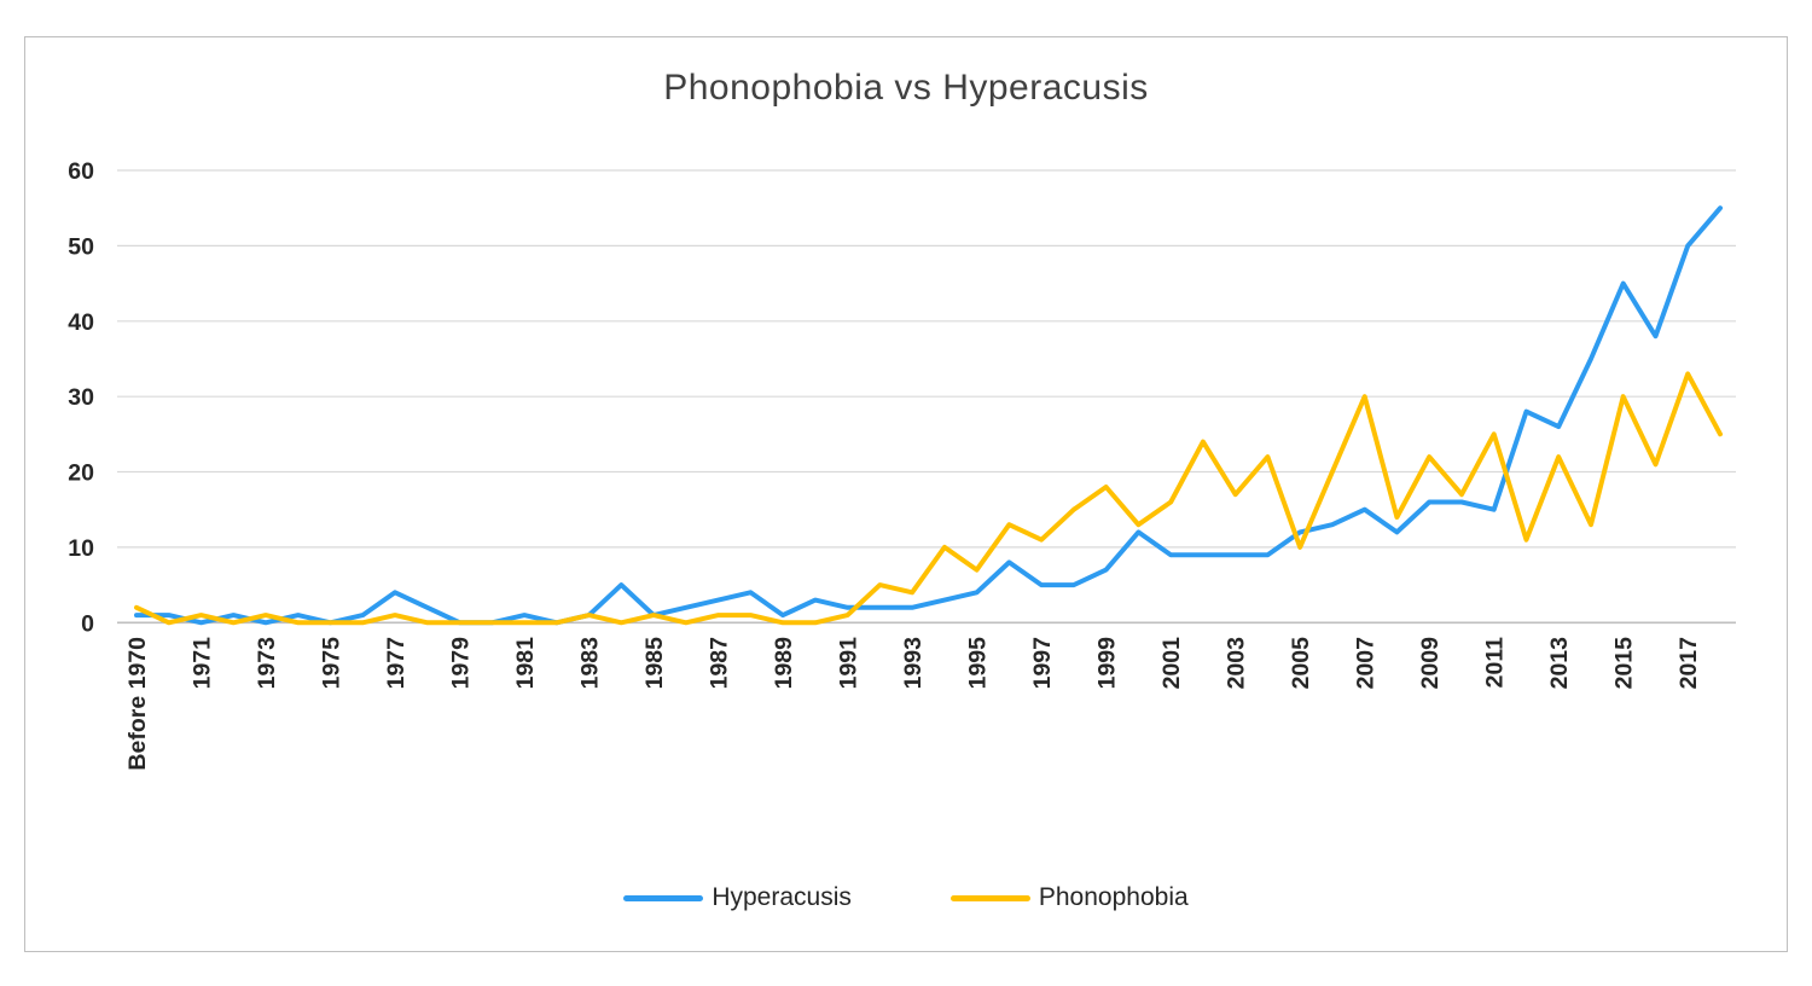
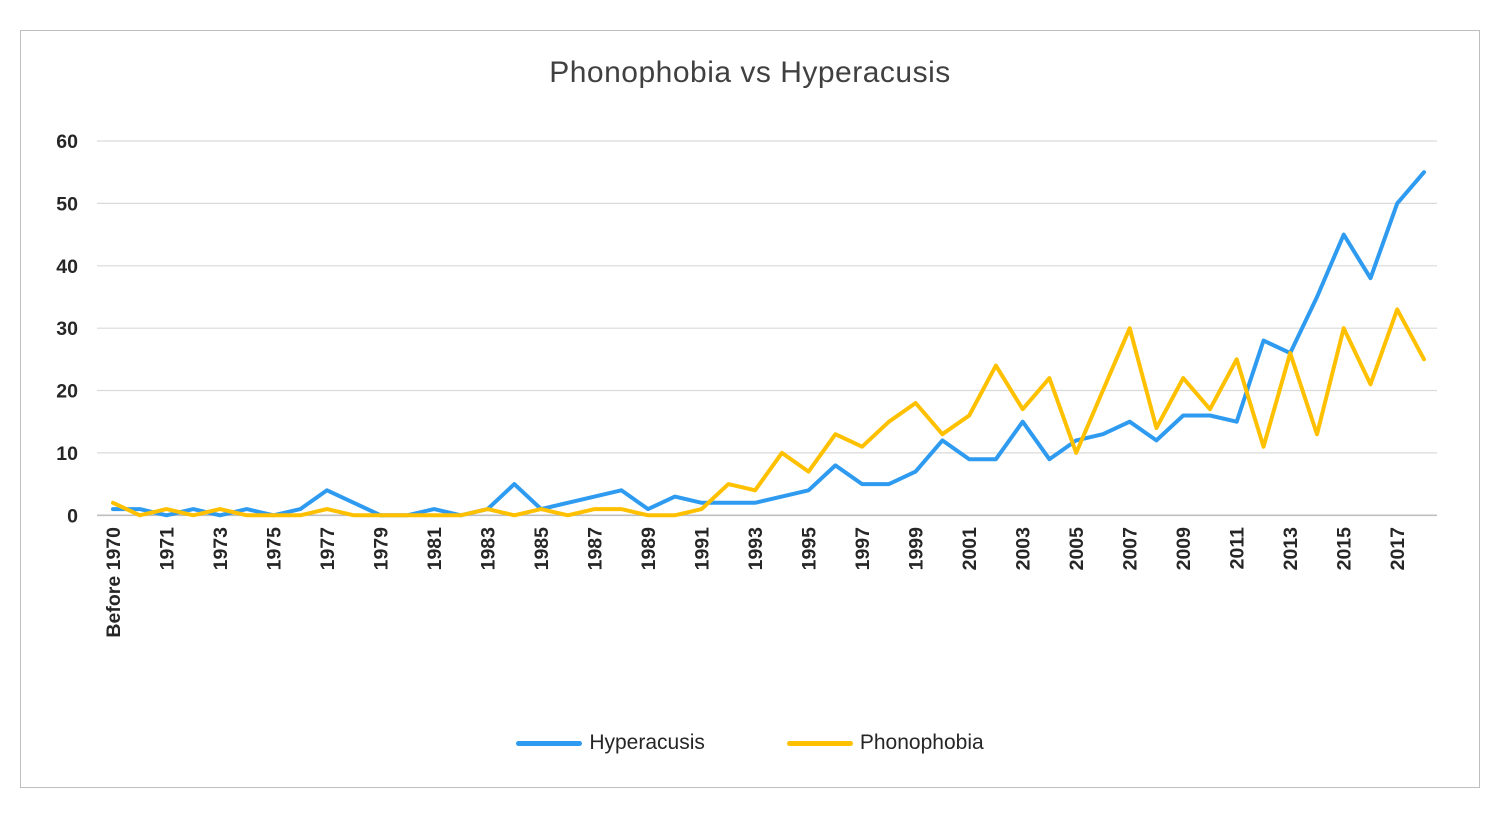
Hyperacusis/2003: 9 -> 15
Phonophobia/2013: 22 -> 26
